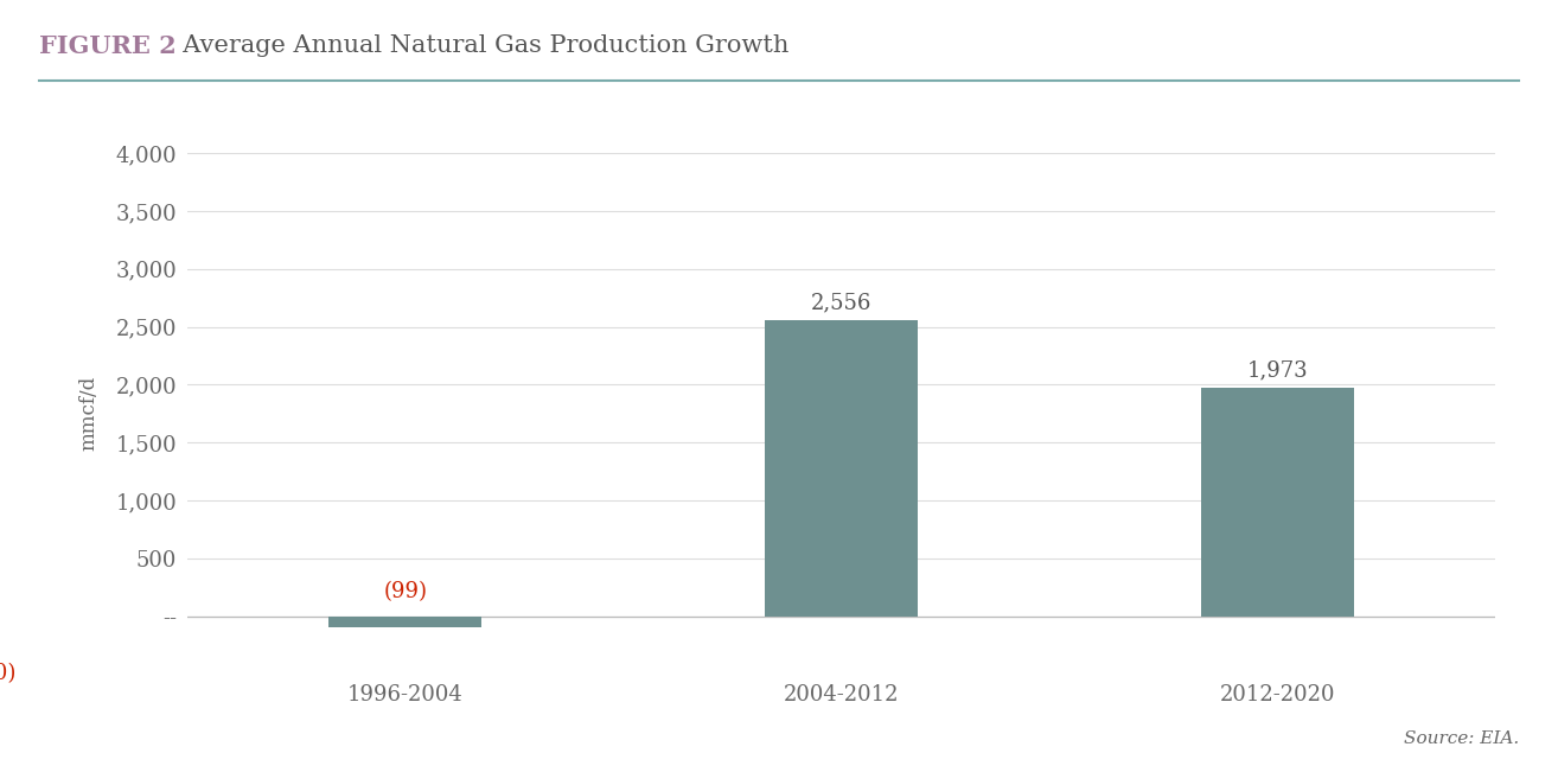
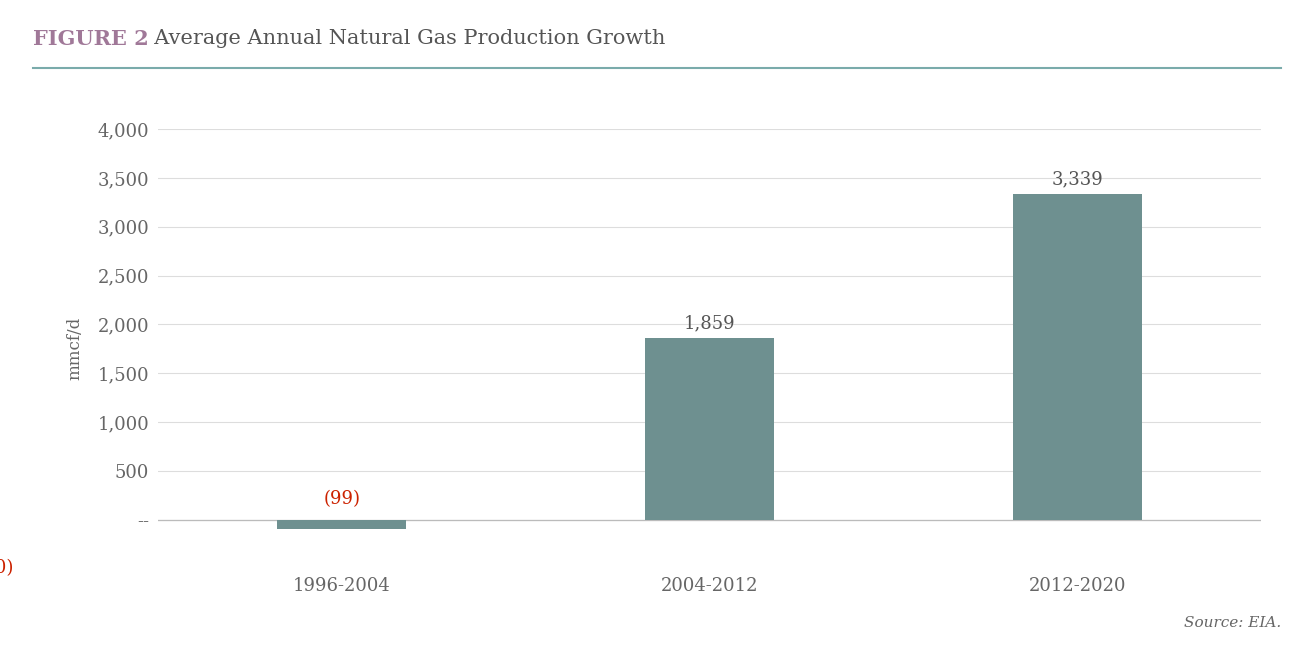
2004-2012: 2,556 -> 1,859
2012-2020: 1,973 -> 3,339
